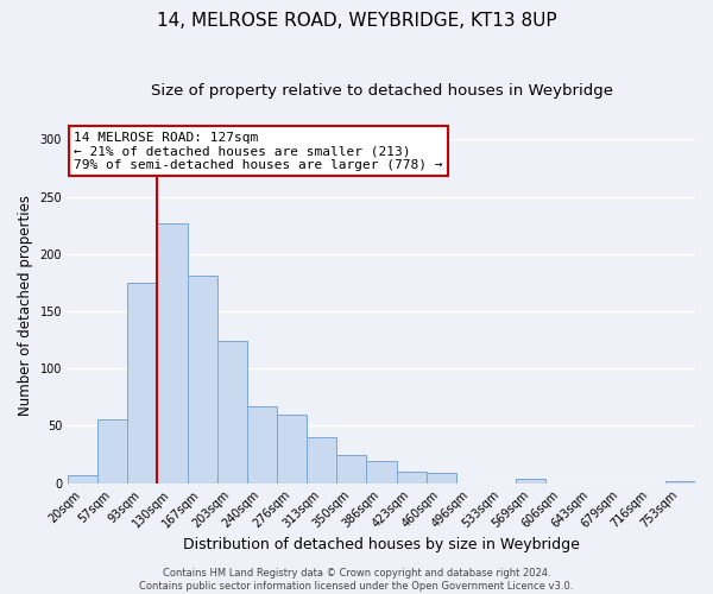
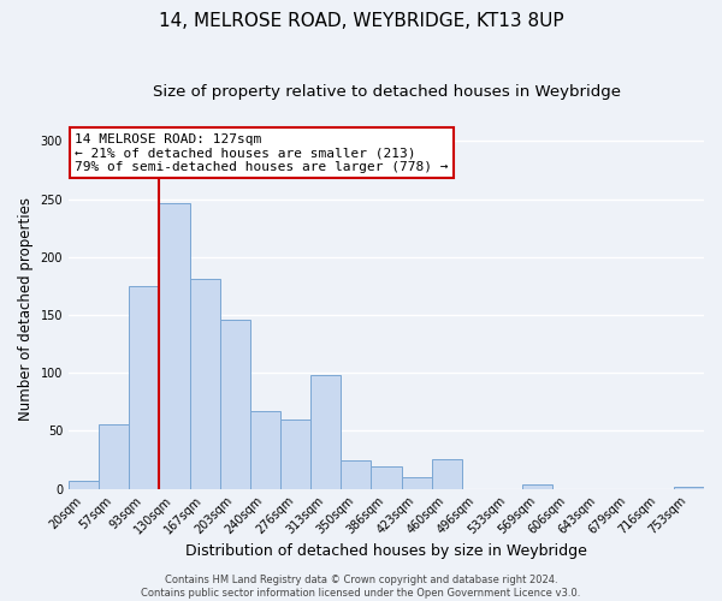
130sqm: 227 -> 246
203sqm: 124 -> 146
313sqm: 40 -> 98
460sqm: 9 -> 26
